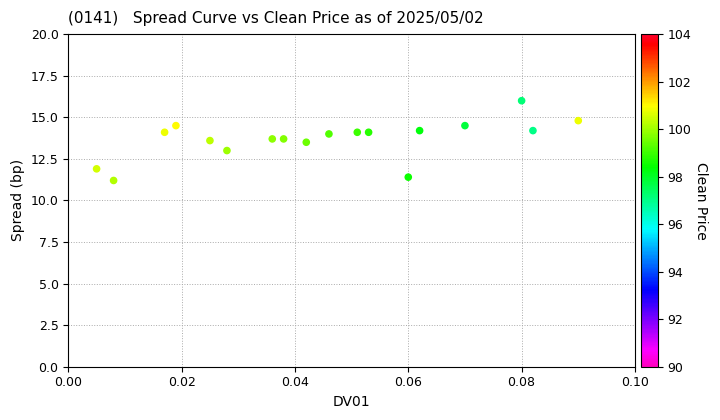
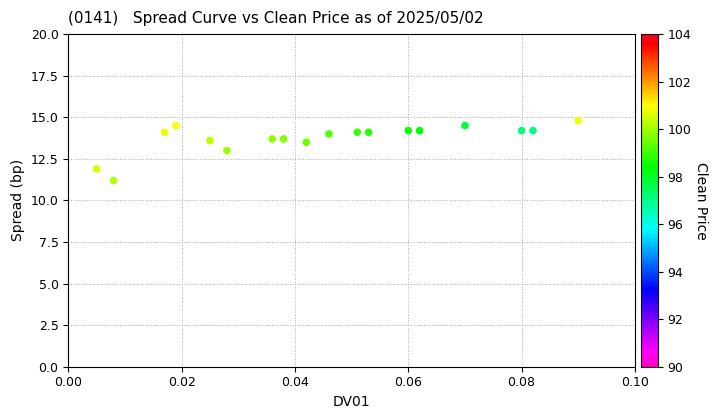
0.06: 11.4 -> 14.2
0.08: 16.0 -> 14.2
